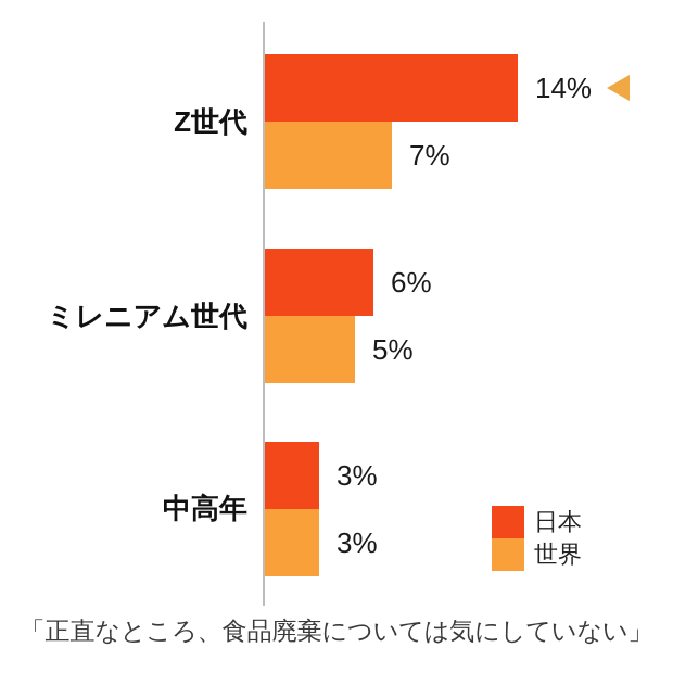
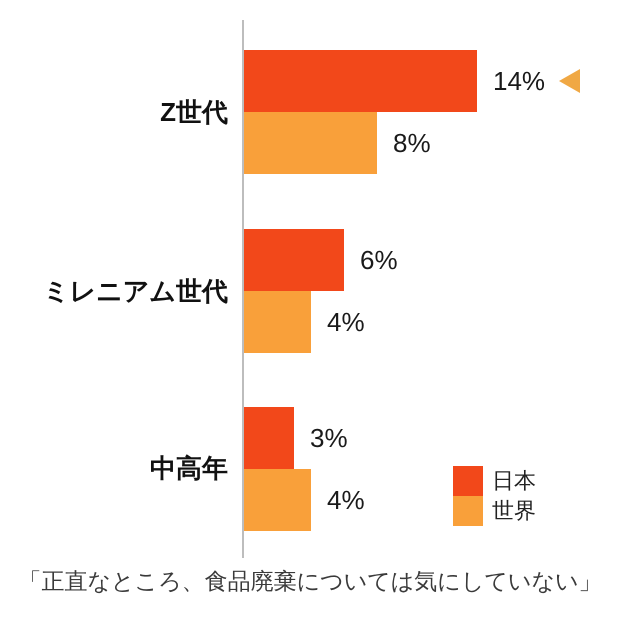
世界/Z世代: 7% -> 8%
世界/ミレニアム世代: 5% -> 4%
世界/中高年: 3% -> 4%
